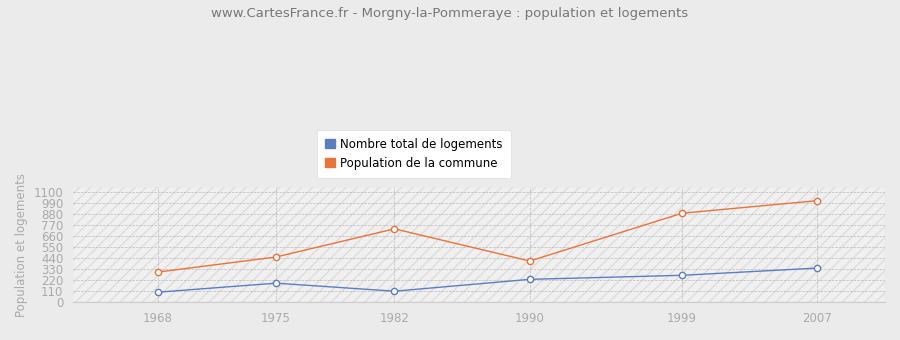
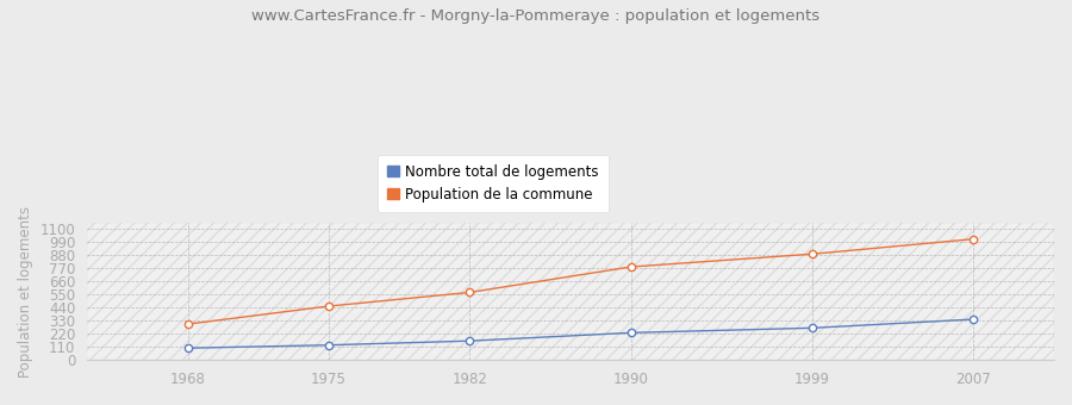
Nombre total de logements/1975: 190 -> 120
Nombre total de logements/1982: 110 -> 160
Population de la commune/1982: 730 -> 560
Population de la commune/1990: 410 -> 780
